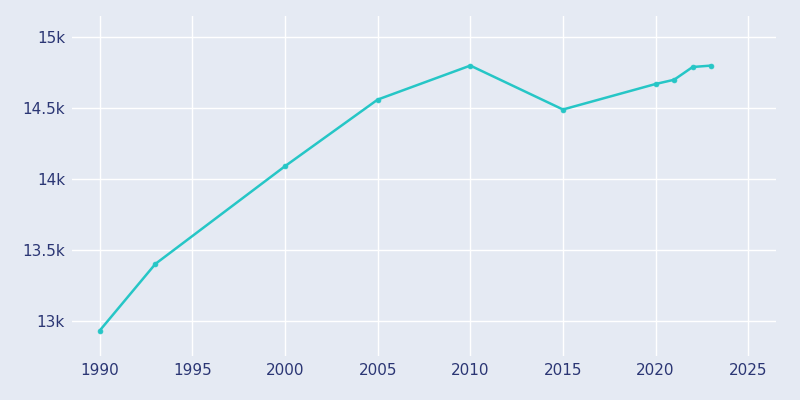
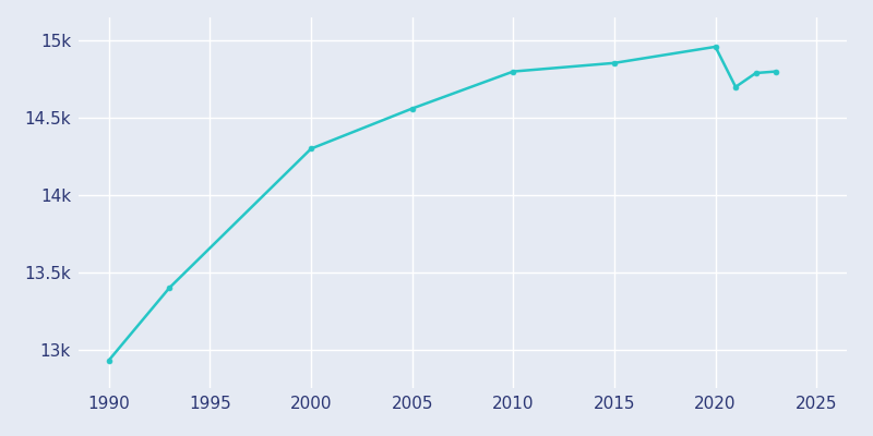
2000: 14.09k -> 14.30k
2015: 14.49k -> 14.86k
2020: 14.67k -> 14.96k
